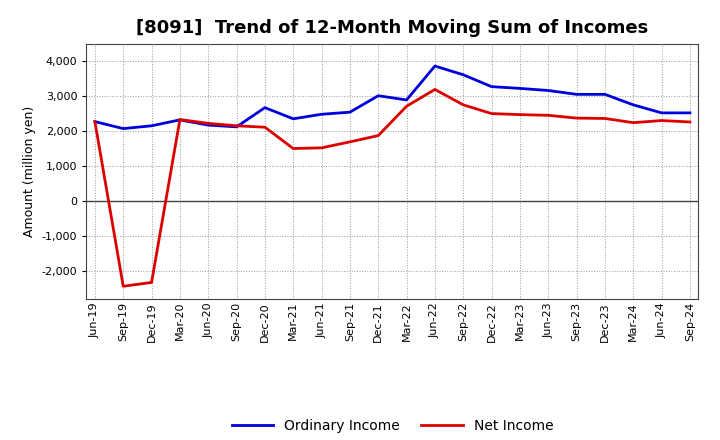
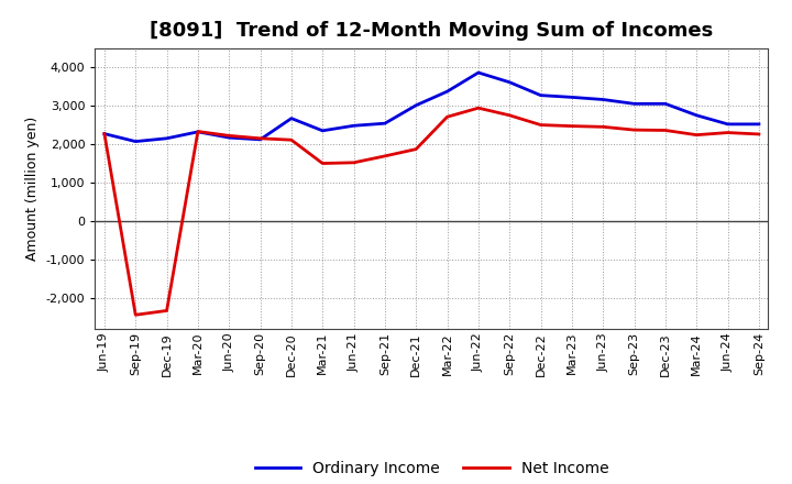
Ordinary Income/Mar-22: 2,900 -> 3,380
Net Income/Jun-22: 3,200 -> 2,950
